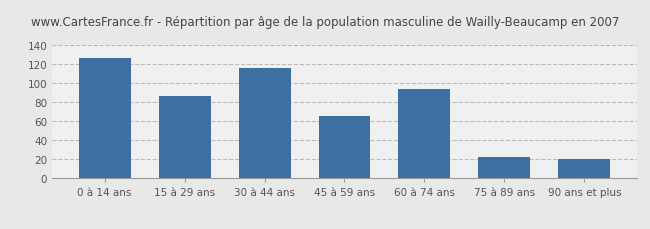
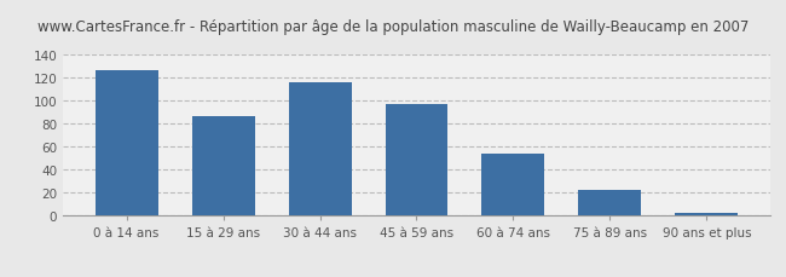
45 à 59 ans: 66 -> 97
60 à 74 ans: 94 -> 54
90 ans et plus: 20 -> 2
